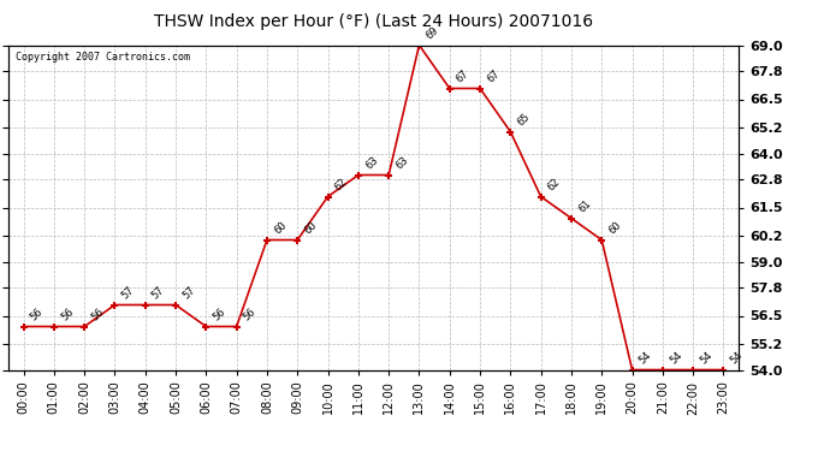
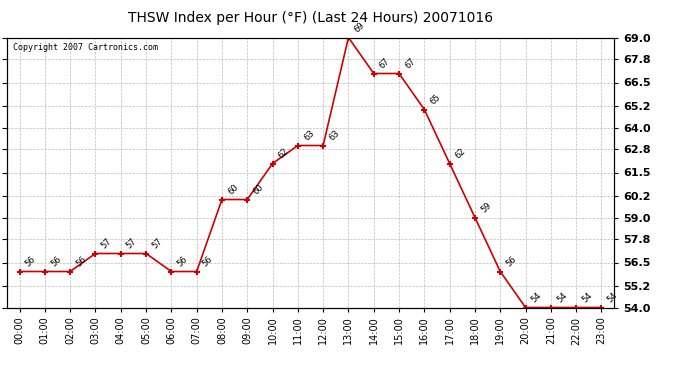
18:00: 61 -> 59
19:00: 60 -> 56
